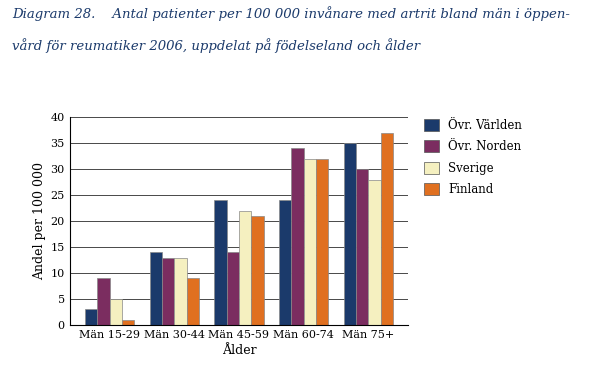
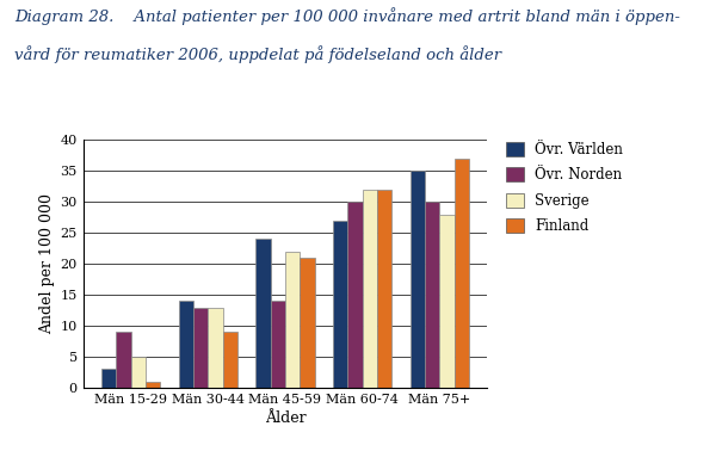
Övr. Världen/Män 60-74: 24 -> 27
Övr. Norden/Män 60-74: 34 -> 30
